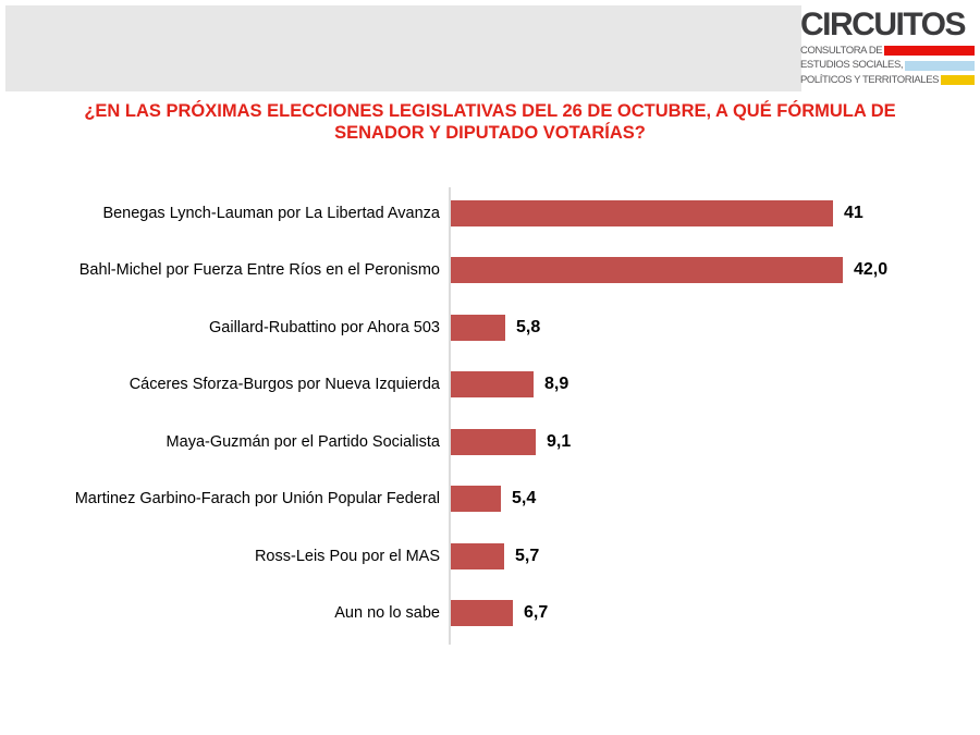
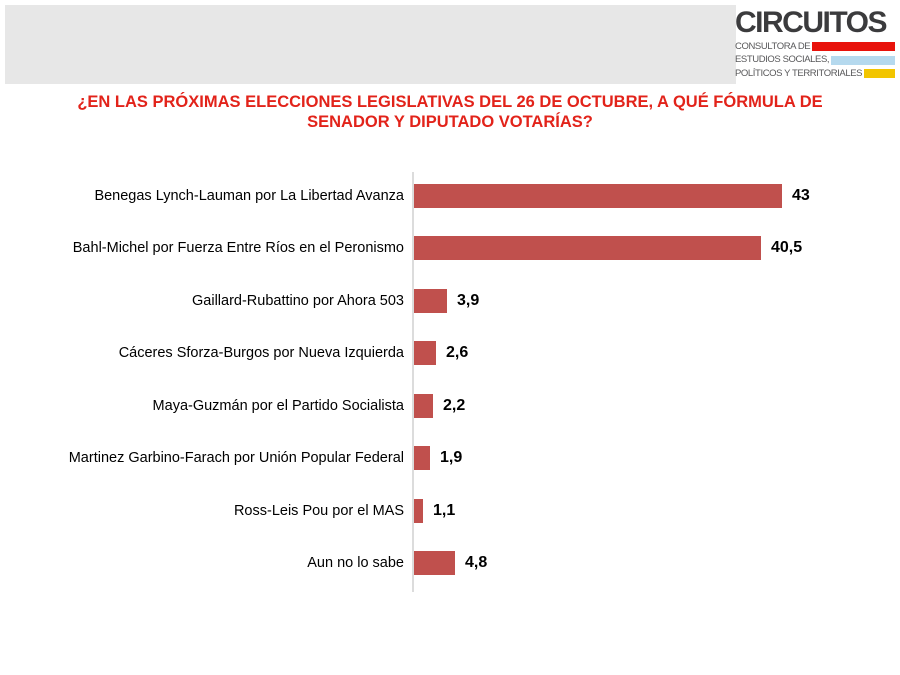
Benegas Lynch-Lauman por La Libertad Avanza: 41 -> 43
Bahl-Michel por Fuerza Entre Ríos en el Peronismo: 42,0 -> 40,5
Gaillard-Rubattino por Ahora 503: 5,8 -> 3,9
Cáceres Sforza-Burgos por Nueva Izquierda: 8,9 -> 2,6
Maya-Guzmán por el Partido Socialista: 9,1 -> 2,2
Martinez Garbino-Farach por Unión Popular Federal: 5,4 -> 1,9
Ross-Leis Pou por el MAS: 5,7 -> 1,1
Aun no lo sabe: 6,7 -> 4,8
